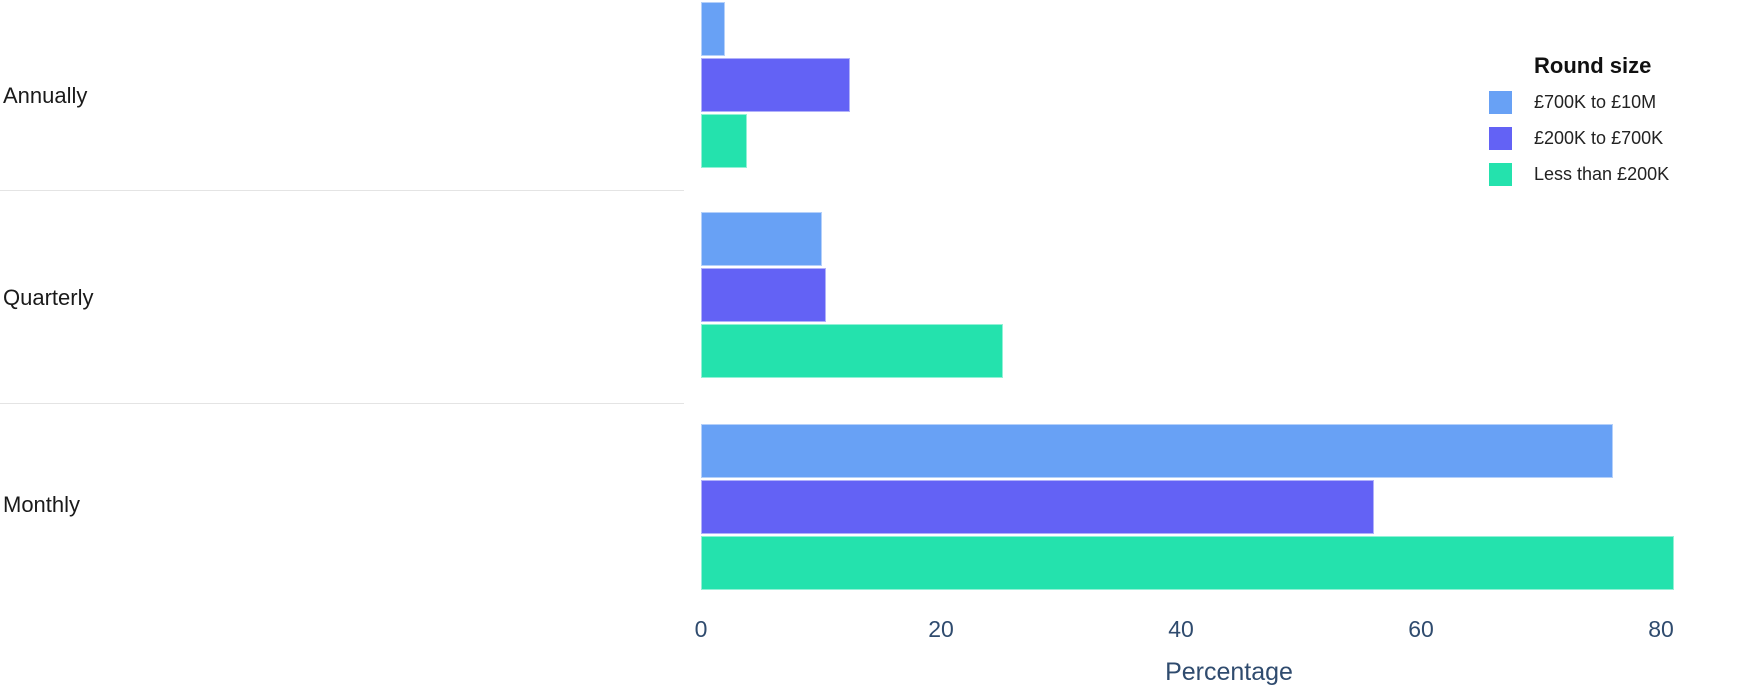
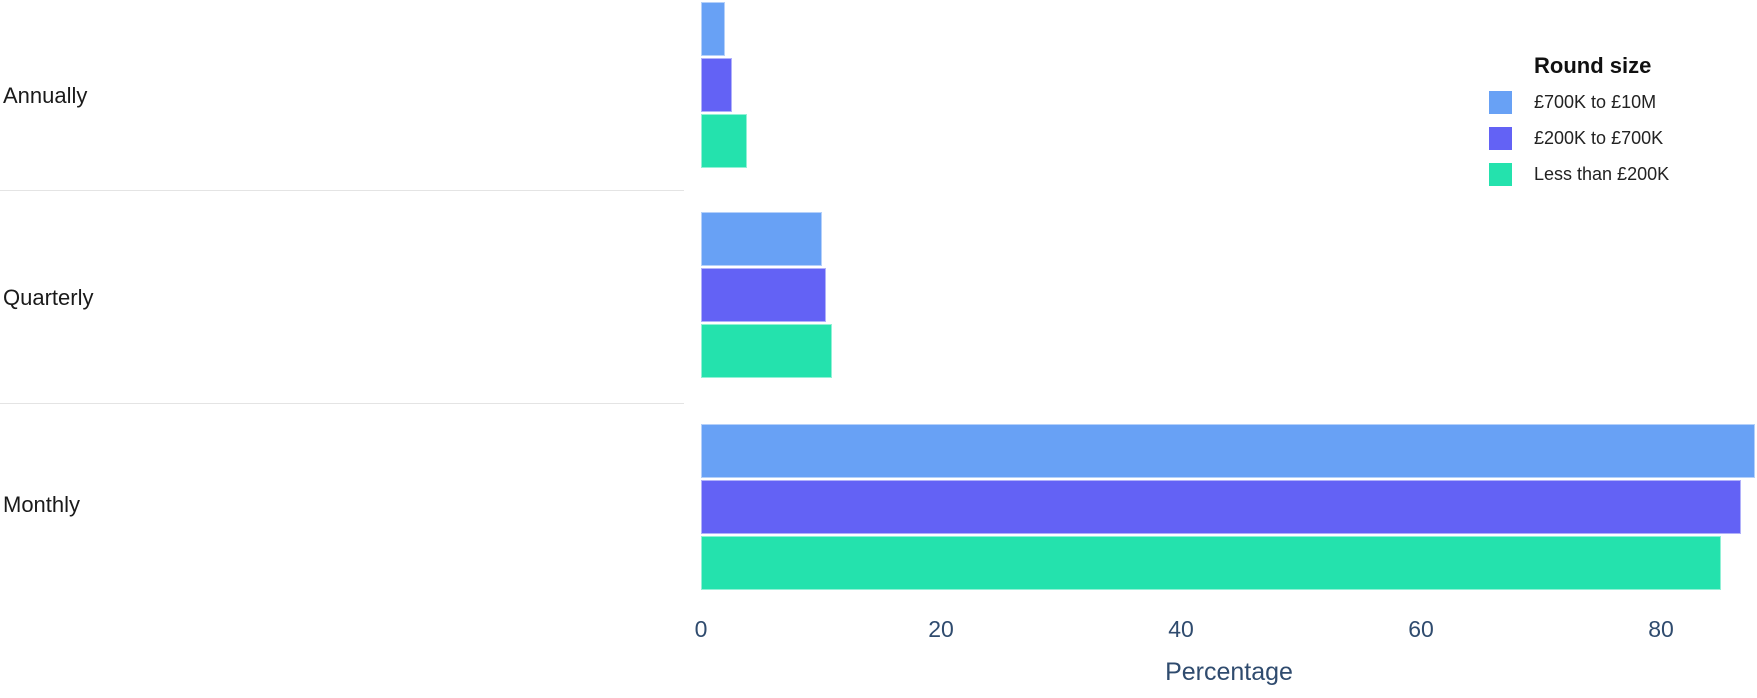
£200K to £700K/Annually: 12.4 -> 2.6
Less than £200K/Quarterly: 25.2 -> 10.9
£700K to £10M/Monthly: 76.0 -> 87.8
£200K to £700K/Monthly: 56.1 -> 86.7
Less than £200K/Monthly: 81.1 -> 85.0
